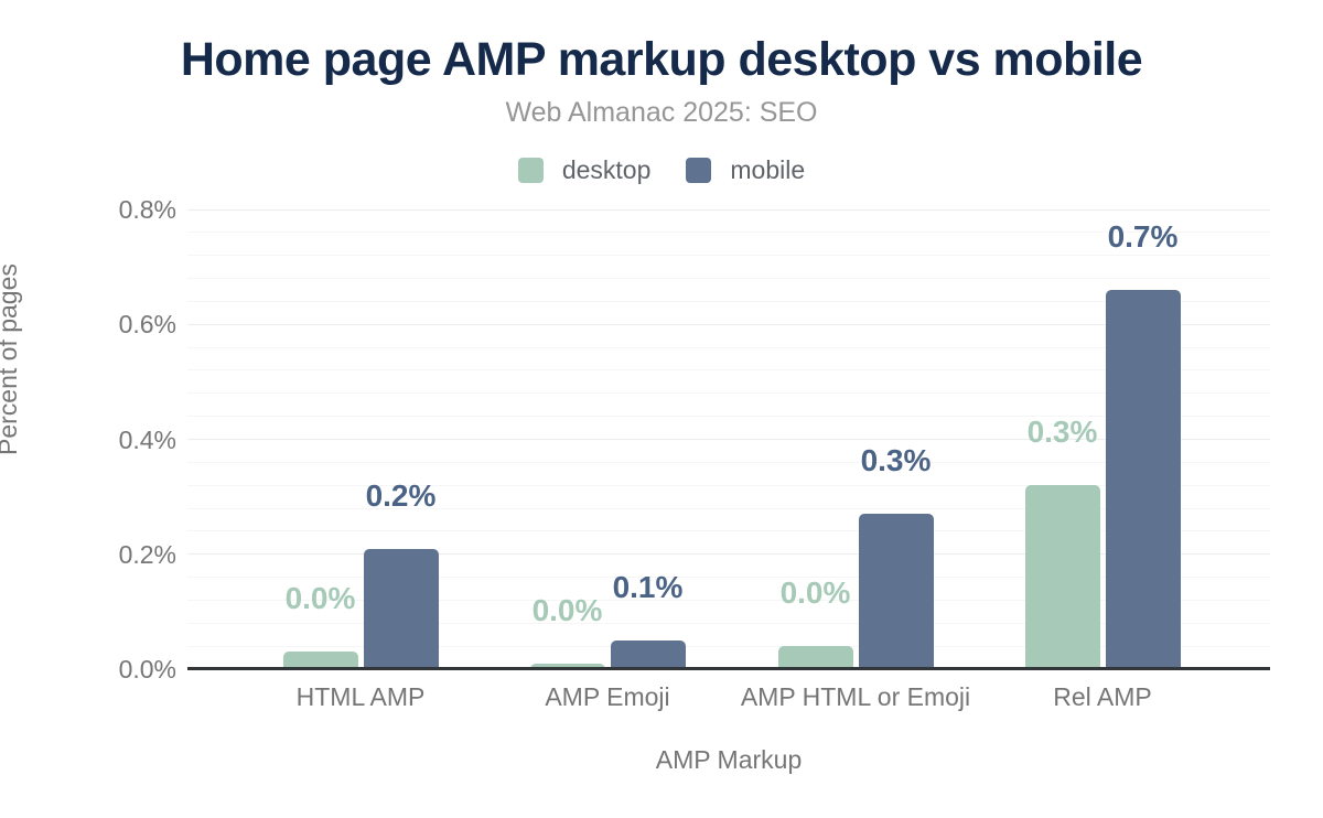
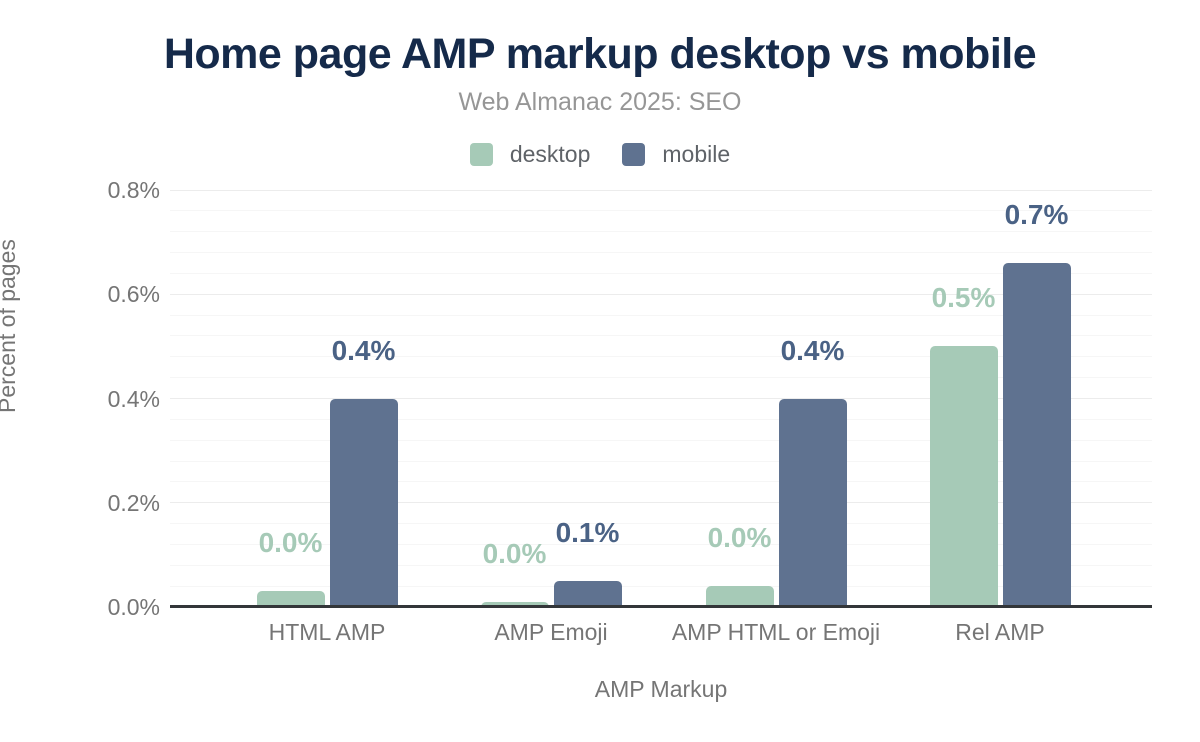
mobile/HTML AMP: 0.2% -> 0.4%
mobile/AMP HTML or Emoji: 0.3% -> 0.4%
desktop/Rel AMP: 0.3% -> 0.5%
